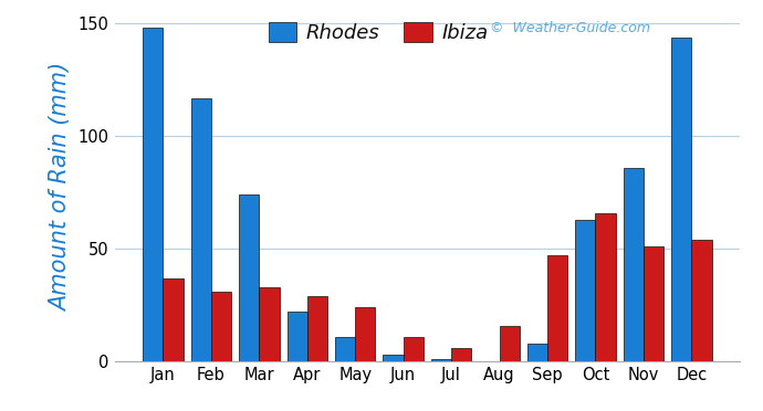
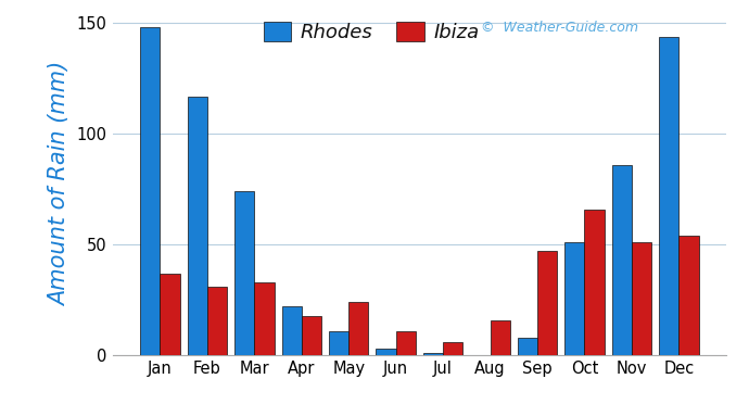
Ibiza/Apr: 29 -> 18
Rhodes/Oct: 63 -> 51
